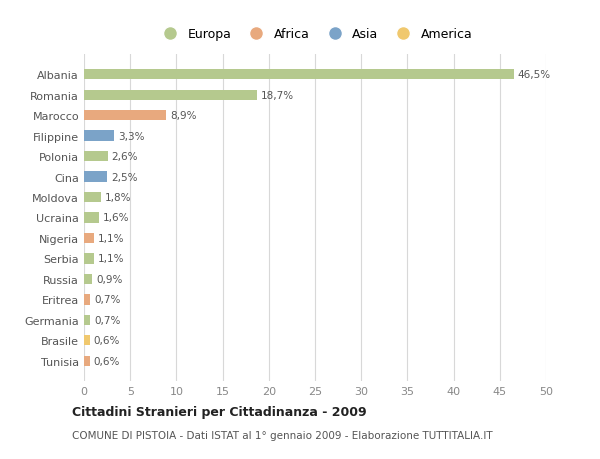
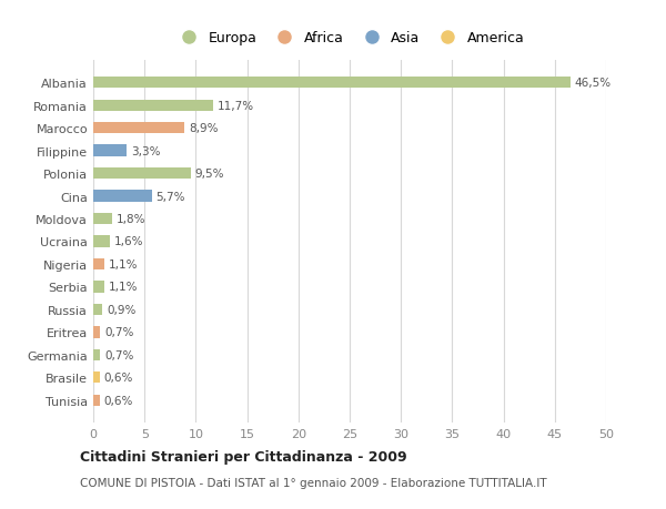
Romania: 18,7% -> 11,7%
Polonia: 2,6% -> 9,5%
Cina: 2,5% -> 5,7%
